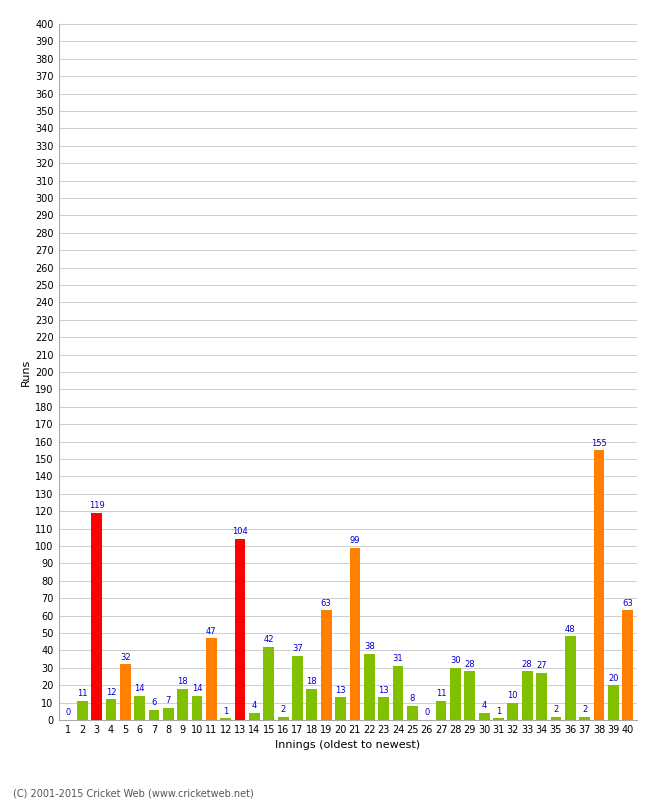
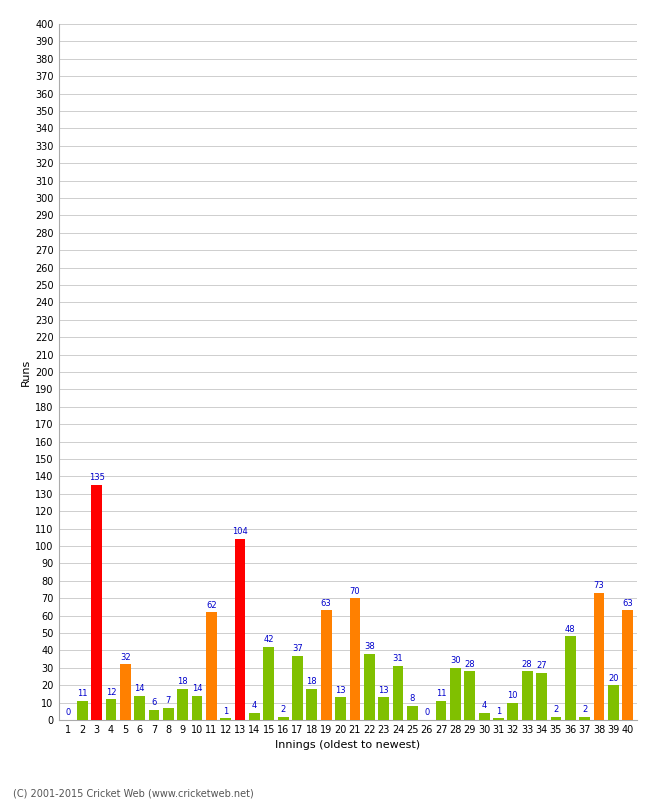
3: 119 -> 135
11: 47 -> 62
21: 99 -> 70
38: 155 -> 73
